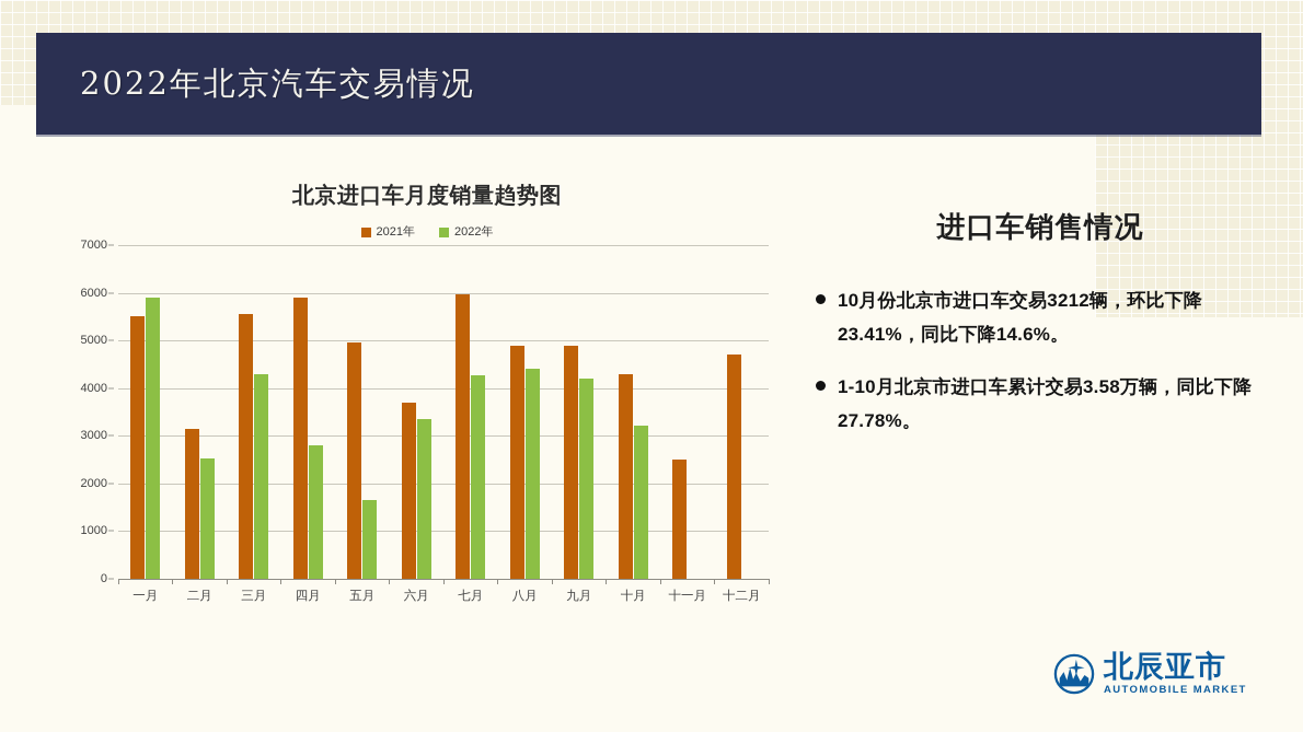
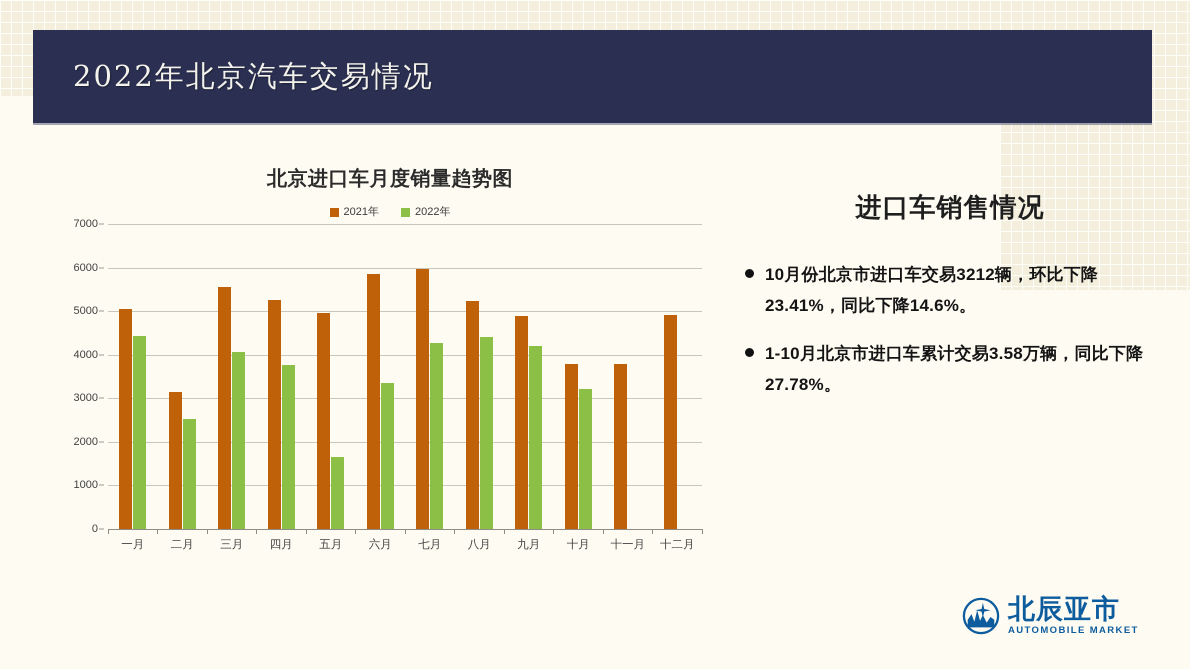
2021年/一月: 5500 -> 5000
2022年/一月: 5900 -> 4400
2022年/三月: 4300 -> 4100
2021年/四月: 5900 -> 5300
2022年/四月: 2800 -> 3800
2021年/六月: 3700 -> 5900
2021年/八月: 4900 -> 5200
2021年/十月: 4300 -> 3800
2021年/十一月: 2500 -> 3800
2021年/十二月: 4700 -> 4900
